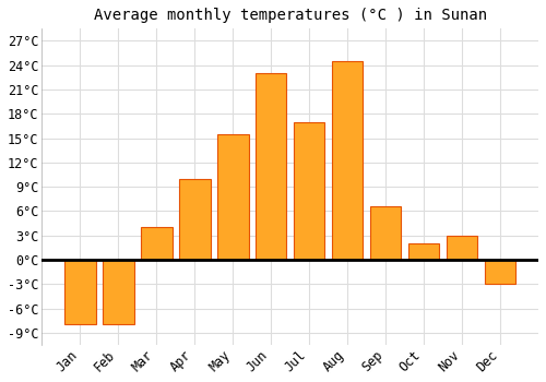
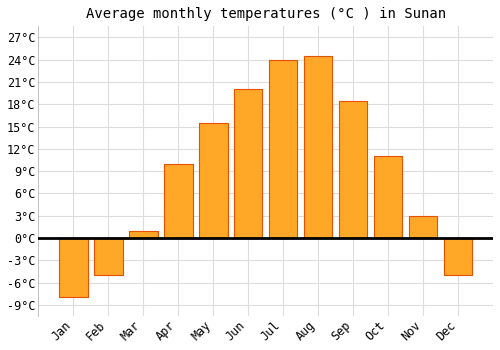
Feb: -8.0°C -> -5.0°C
Mar: 4.0°C -> 1.0°C
Jun: 23.0°C -> 20.0°C
Jul: 17.0°C -> 24.0°C
Sep: 6.6°C -> 18.5°C
Oct: 2.0°C -> 11.0°C
Dec: -3.0°C -> -5.0°C
